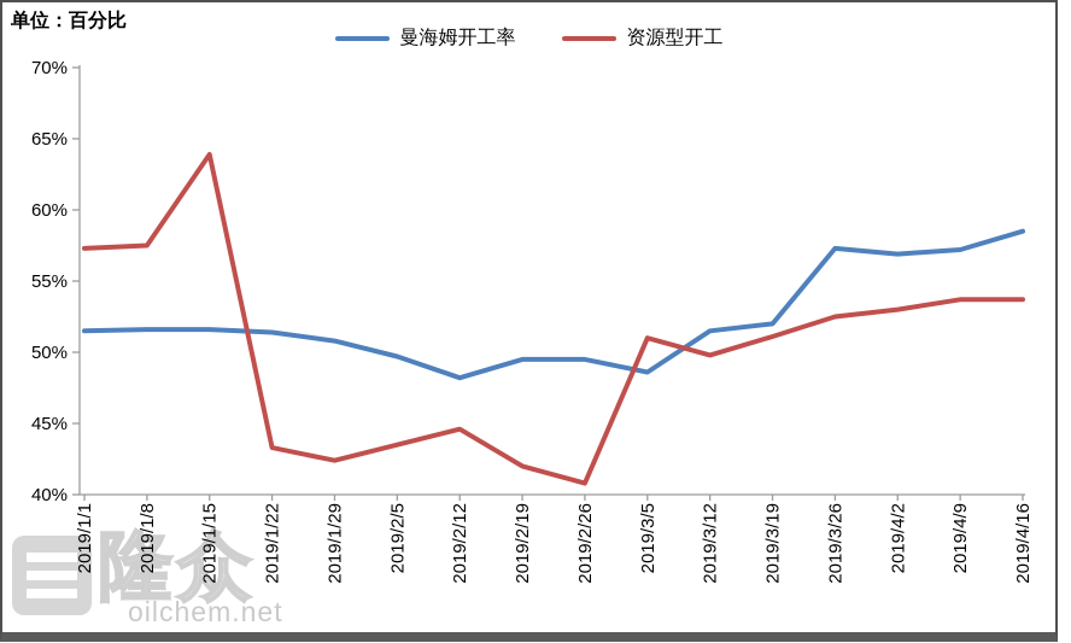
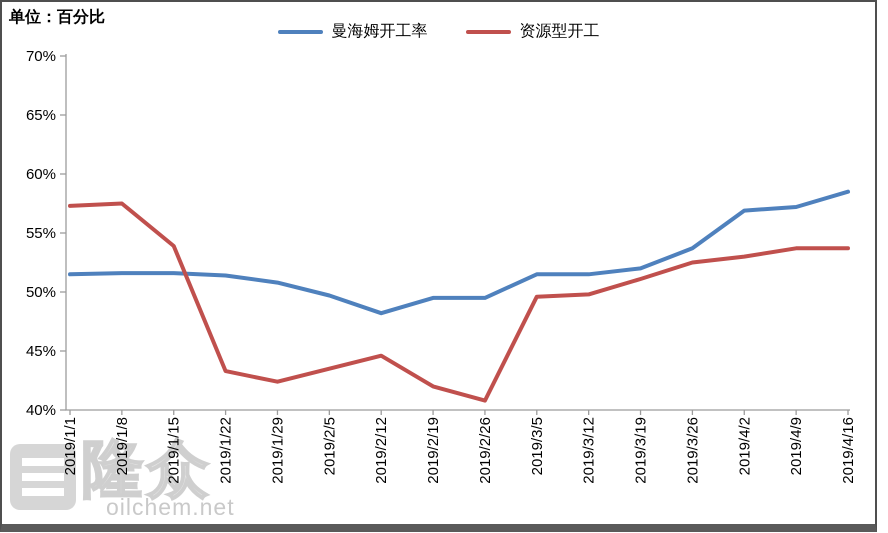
资源型开工/2019/1/15: 63.9% -> 53.9%
曼海姆开工率/2019/3/5: 48.6% -> 51.5%
资源型开工/2019/3/5: 51.0% -> 49.6%
曼海姆开工率/2019/3/26: 57.3% -> 53.7%
